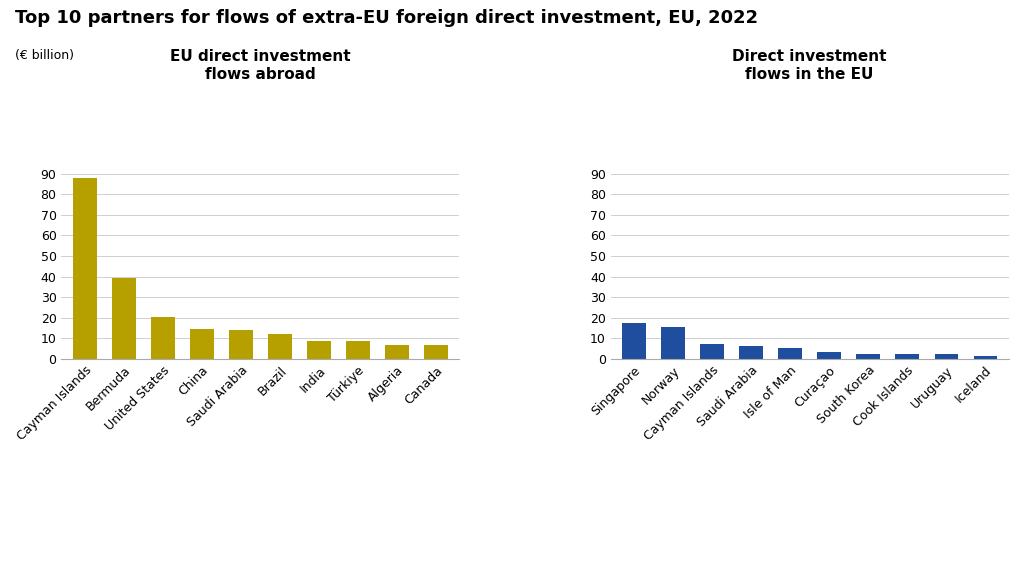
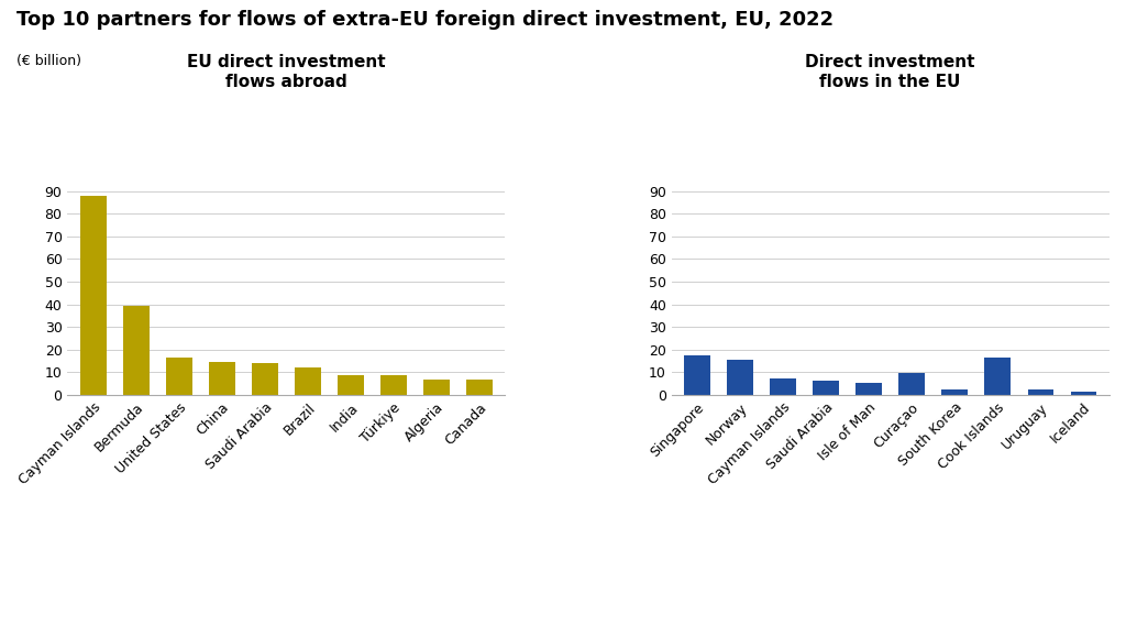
United States: 20.5 -> 16.5
Curaçao: 3.2 -> 9.5
Cook Islands: 2.3 -> 16.5
